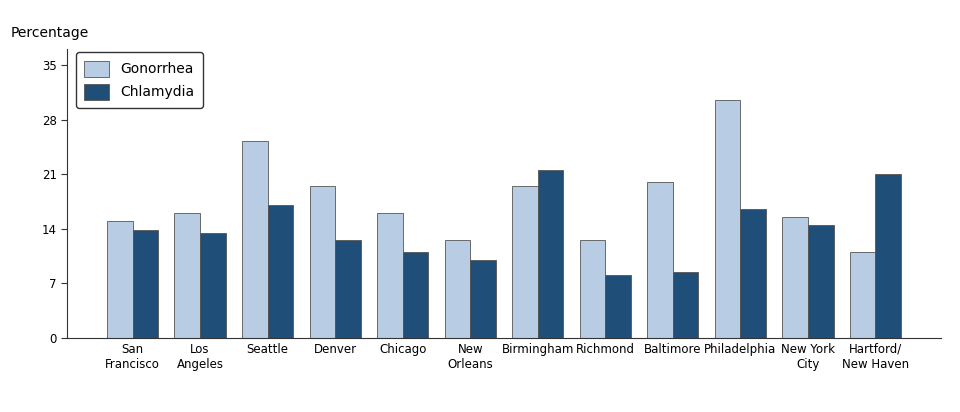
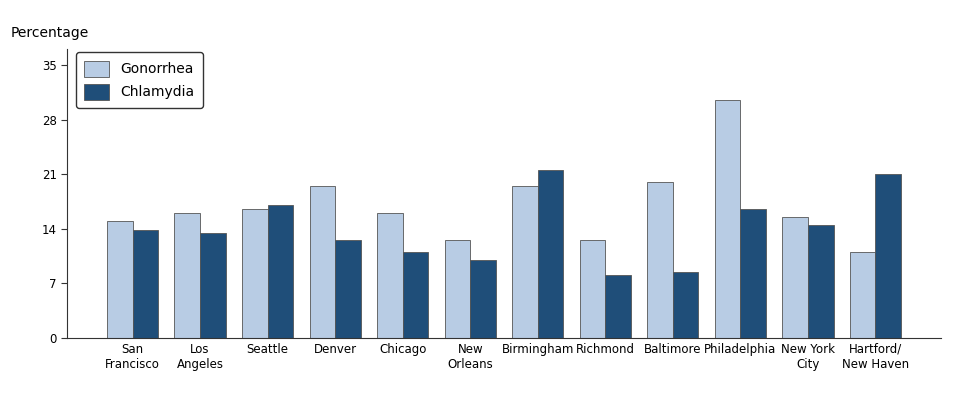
Gonorrhea/Seattle: 25.2 -> 16.5
